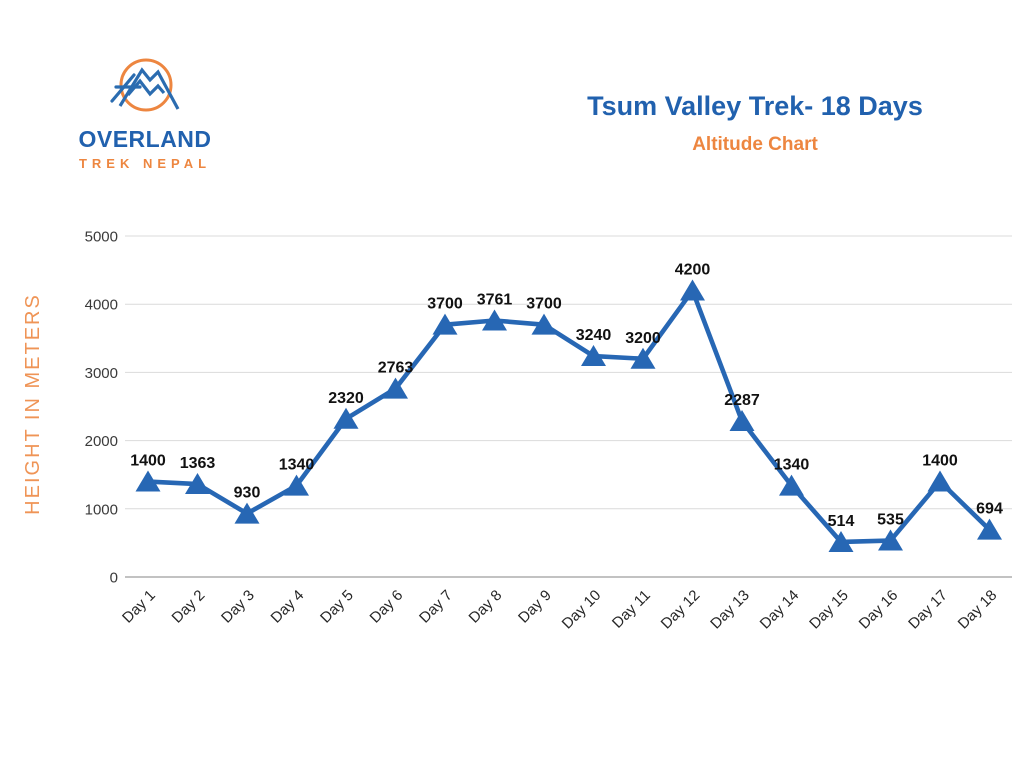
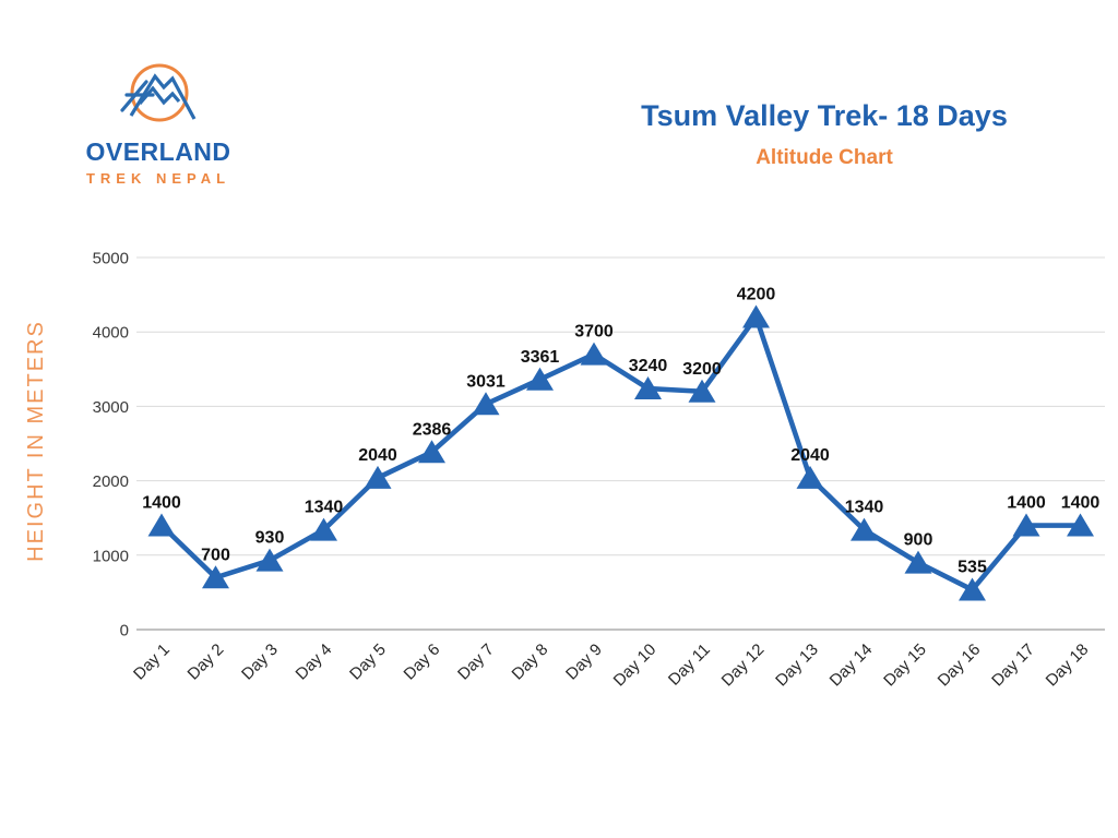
Day 2: 1363 -> 700
Day 5: 2320 -> 2040
Day 6: 2763 -> 2386
Day 7: 3700 -> 3031
Day 8: 3761 -> 3361
Day 13: 2287 -> 2040
Day 15: 514 -> 900
Day 18: 694 -> 1400
